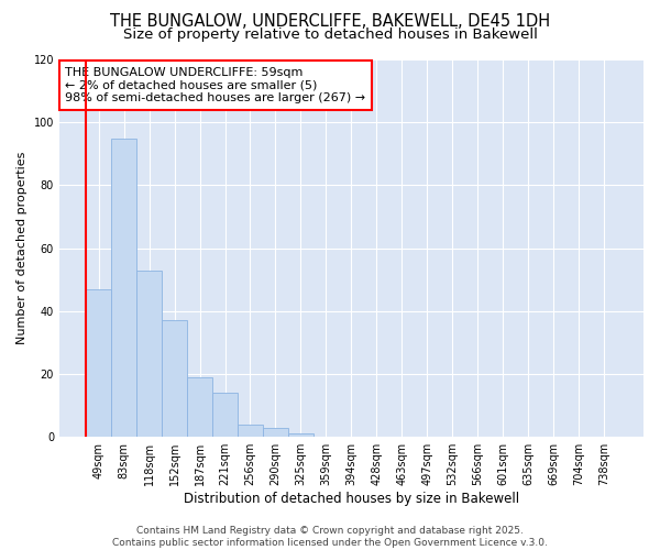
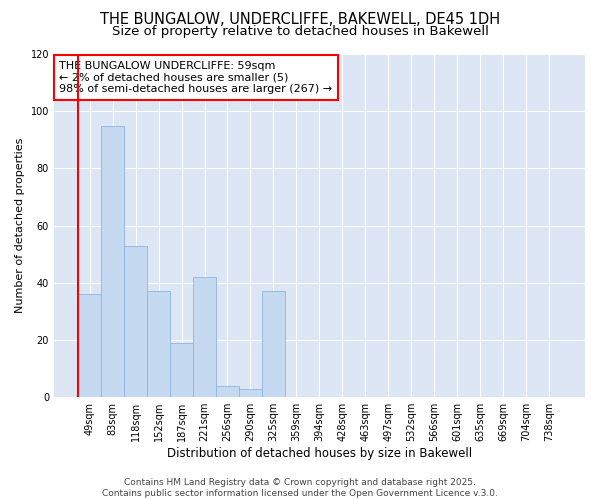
49sqm: 47 -> 36
221sqm: 14 -> 42
325sqm: 1 -> 37
